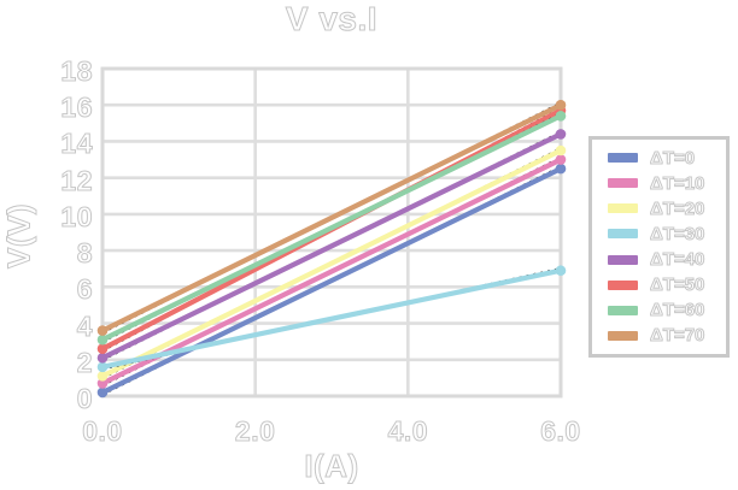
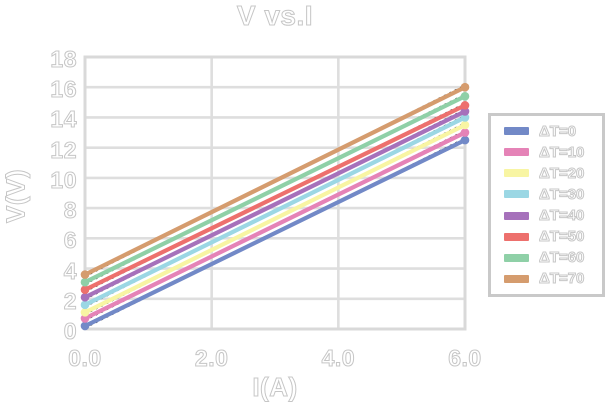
ΔT=30/6: 6.9 -> 14.0
ΔT=50/6: 15.7 -> 14.8
